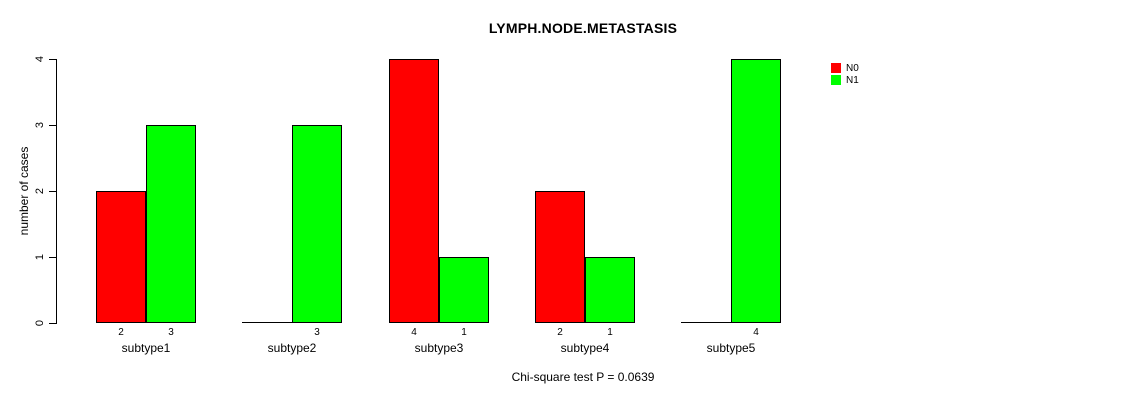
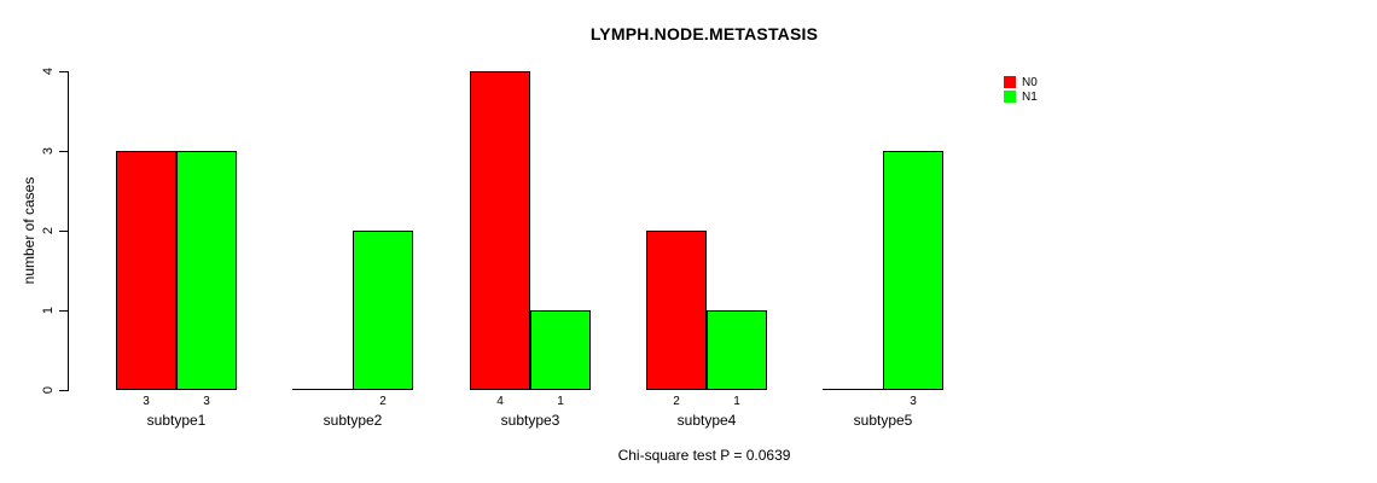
N0/subtype1: 2 -> 3
N1/subtype2: 3 -> 2
N1/subtype5: 4 -> 3
